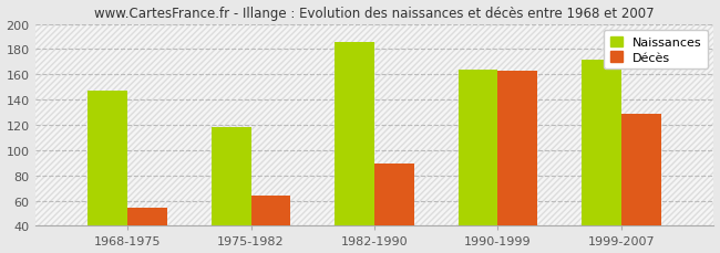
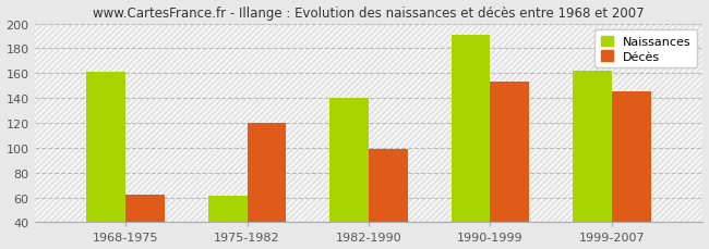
Naissances/1968-1975: 147 -> 161
Décès/1968-1975: 54 -> 62
Naissances/1975-1982: 118 -> 61
Décès/1975-1982: 64 -> 120
Naissances/1982-1990: 186 -> 140
Décès/1982-1990: 89 -> 99
Naissances/1990-1999: 164 -> 191
Décès/1990-1999: 163 -> 153
Naissances/1999-2007: 172 -> 162
Décès/1999-2007: 129 -> 145
